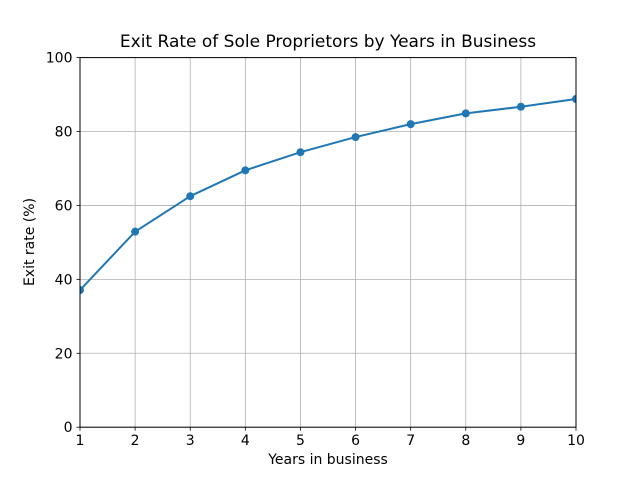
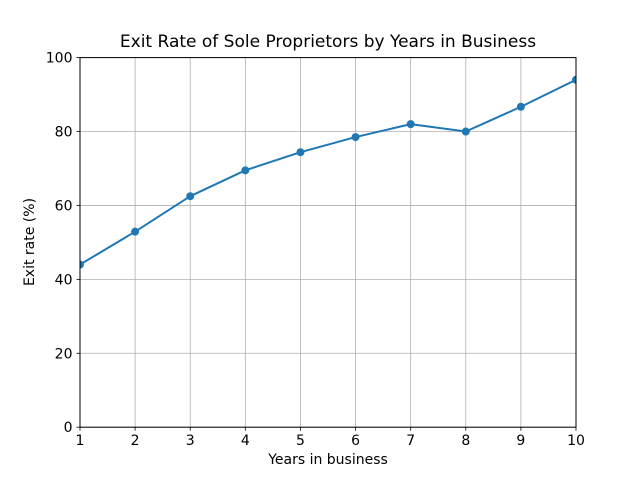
1: 37 -> 44
8: 85 -> 80
10: 89 -> 94
